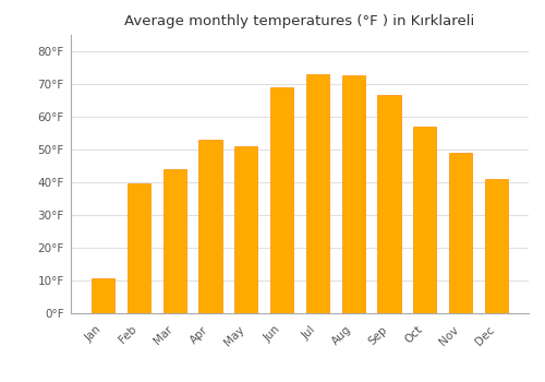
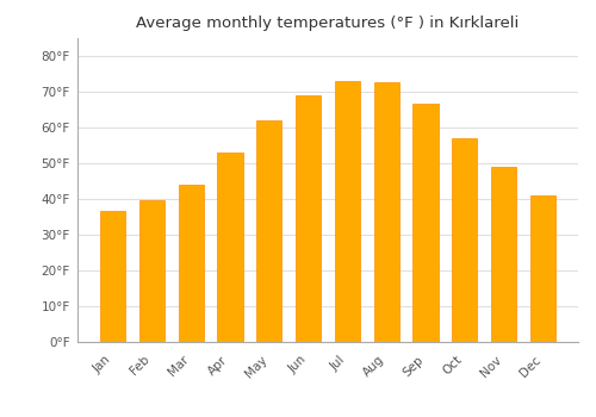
Jan: 10.5°F -> 36.5°F
May: 51.0°F -> 62.0°F
